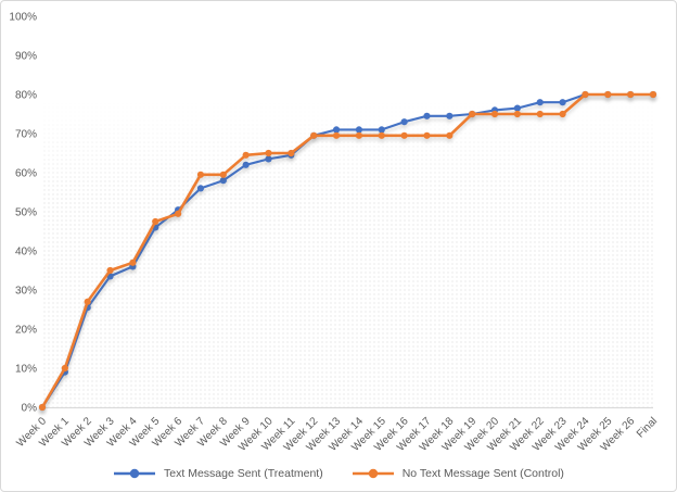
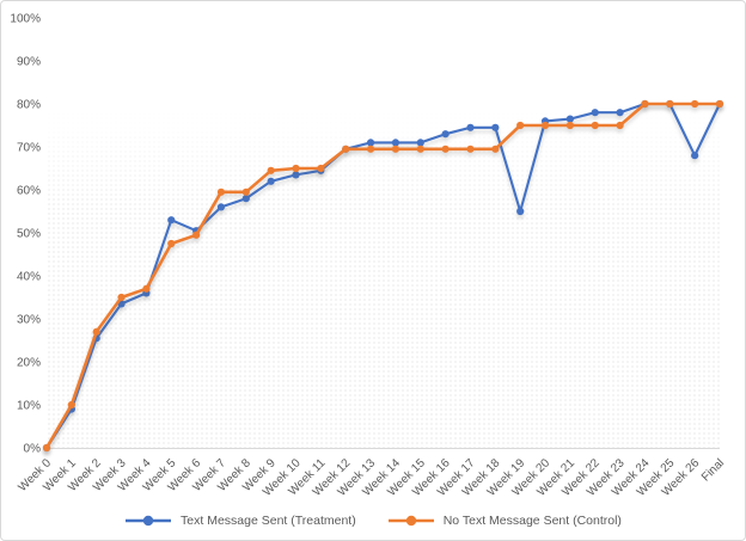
Text Message Sent (Treatment)/Week 5: 46% -> 53%
Text Message Sent (Treatment)/Week 19: 75% -> 55%
Text Message Sent (Treatment)/Week 26: 80% -> 68%
